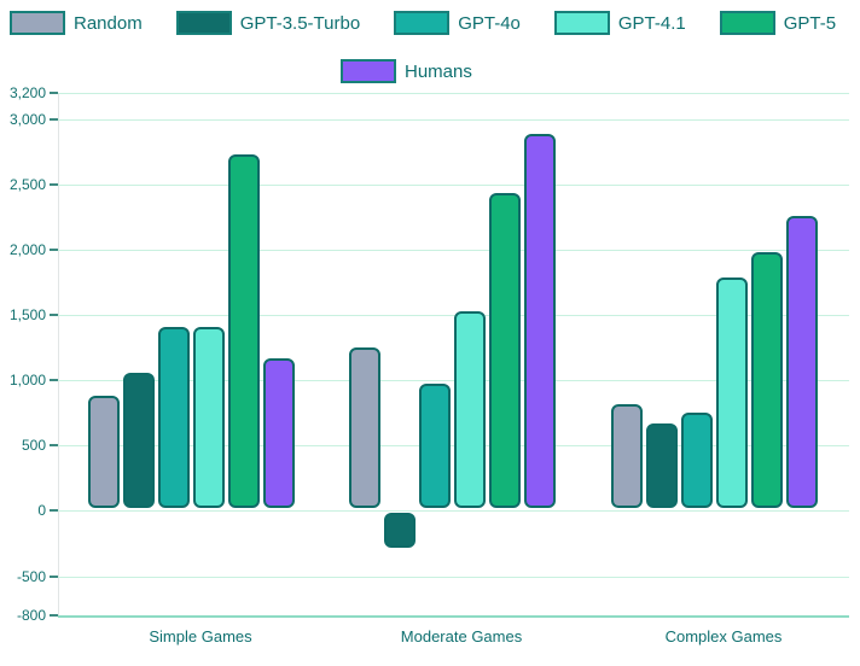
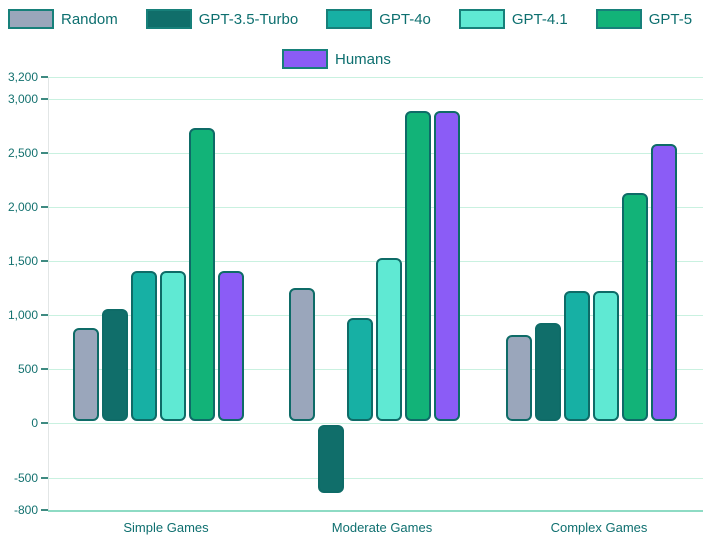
Humans/Simple Games: 1170 -> 1410
GPT-3.5-Turbo/Moderate Games: -280 -> -640
GPT-5/Moderate Games: 2430 -> 2890
GPT-3.5-Turbo/Complex Games: 670 -> 930
GPT-4o/Complex Games: 750 -> 1220
GPT-4.1/Complex Games: 1790 -> 1220
GPT-5/Complex Games: 1980 -> 2130
Humans/Complex Games: 2260 -> 2580
